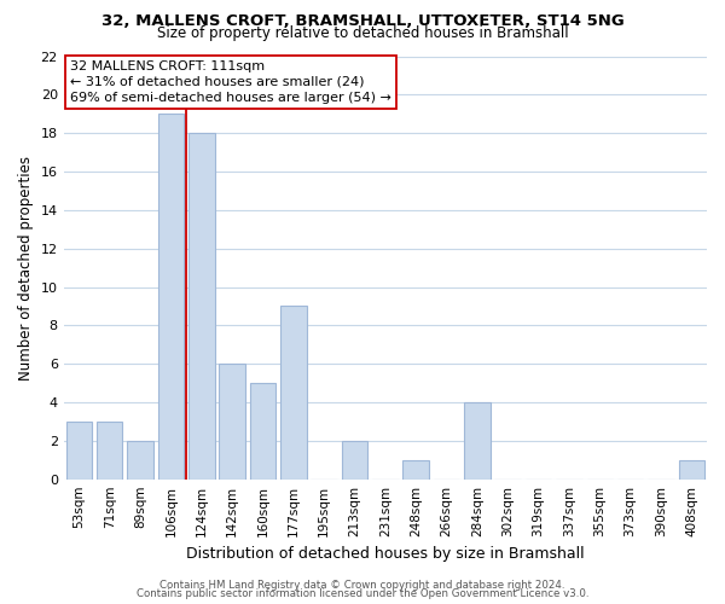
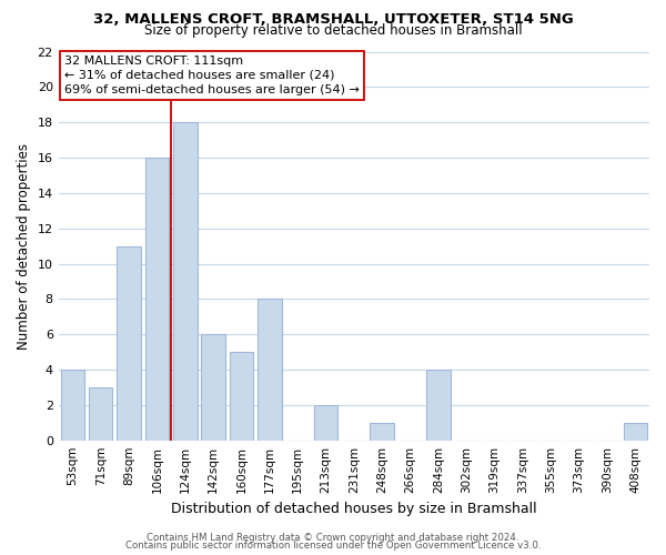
53sqm: 3 -> 4
89sqm: 2 -> 11
106sqm: 19 -> 16
177sqm: 9 -> 8
